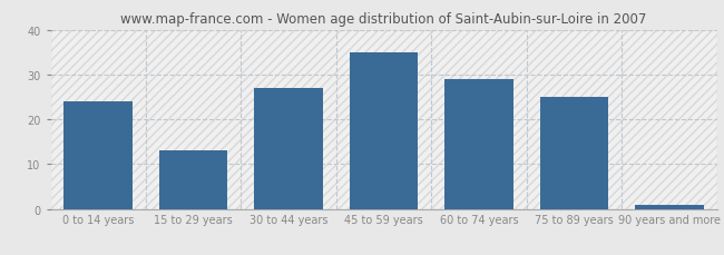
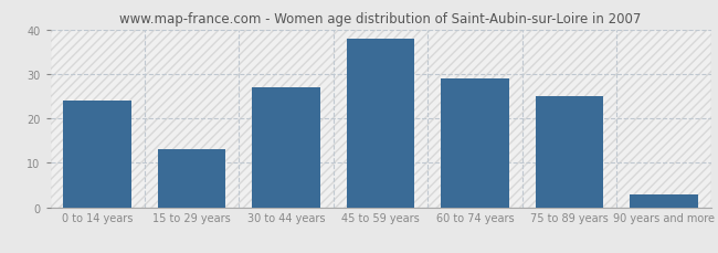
45 to 59 years: 35 -> 38
90 years and more: 1 -> 3
